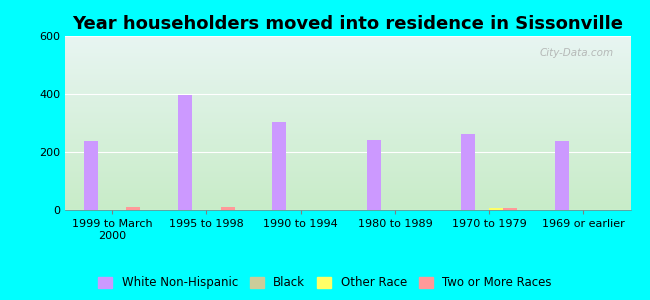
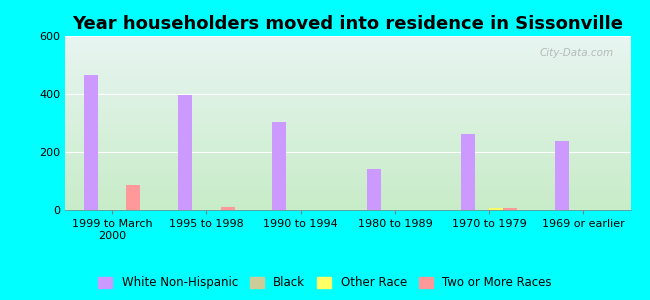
White Non-Hispanic/1999 to March 2000: 237 -> 465
Two or More Races/1999 to March 2000: 10 -> 85
White Non-Hispanic/1980 to 1989: 240 -> 140
